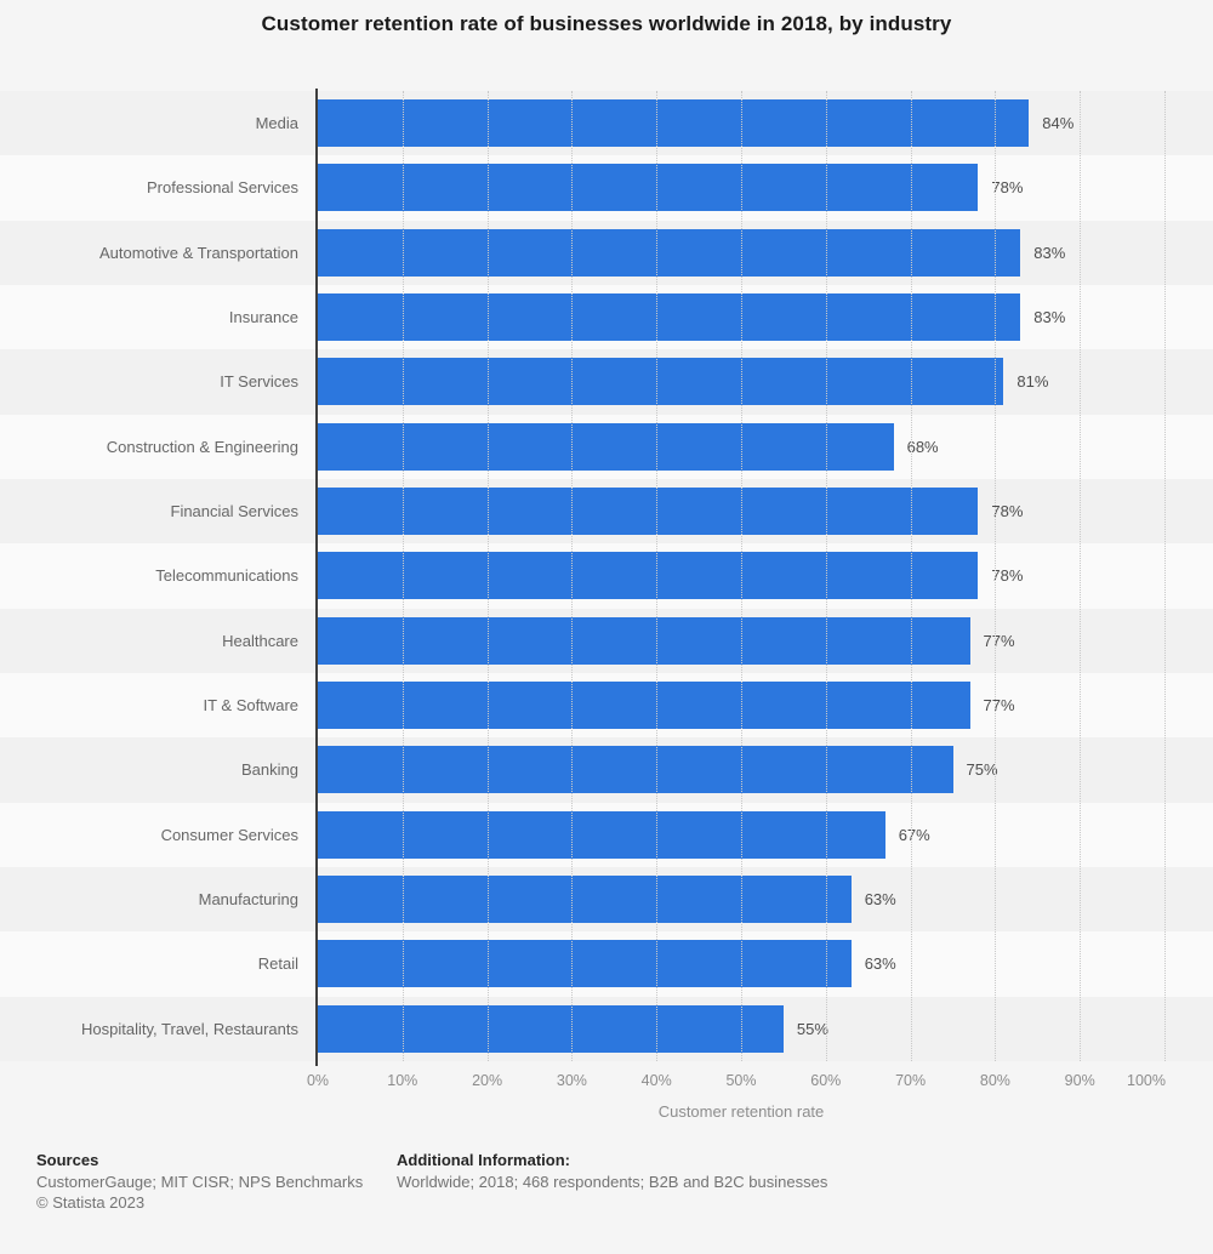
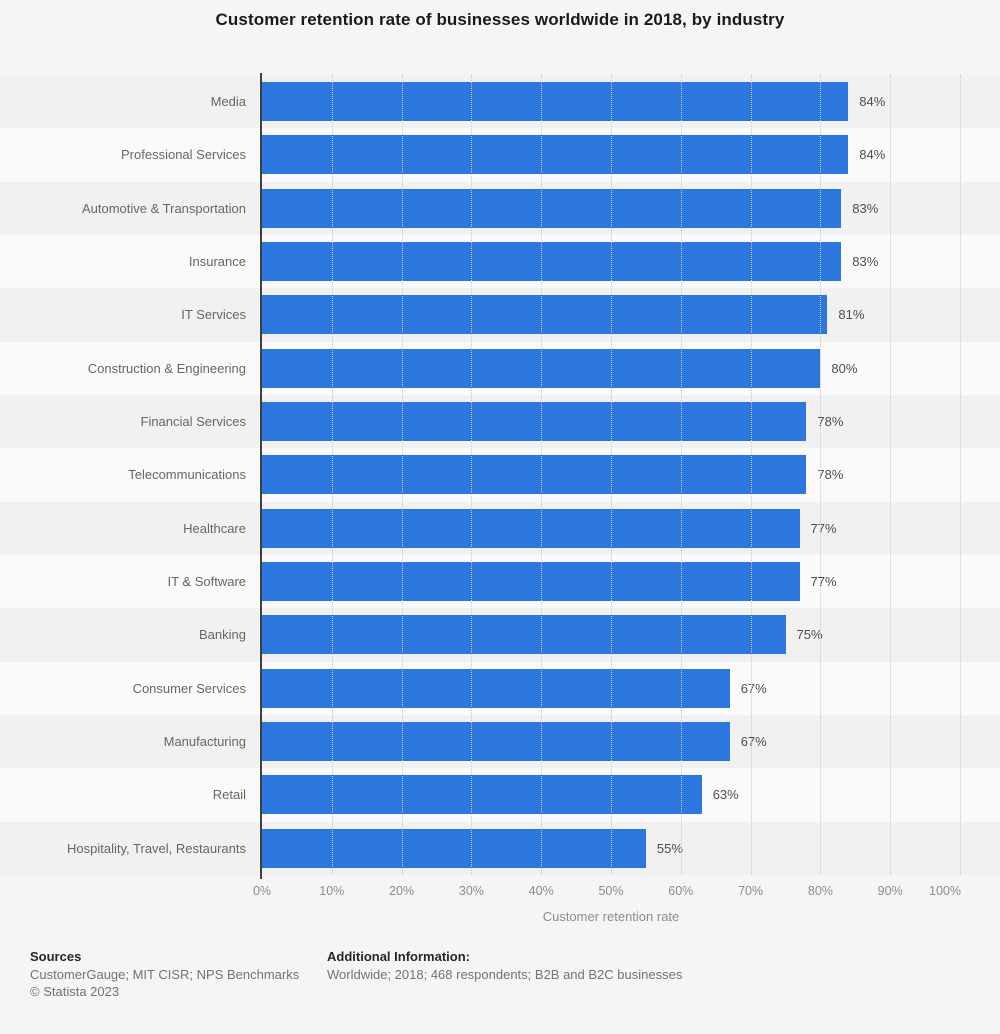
Professional Services: 78% -> 84%
Construction & Engineering: 68% -> 80%
Manufacturing: 63% -> 67%
